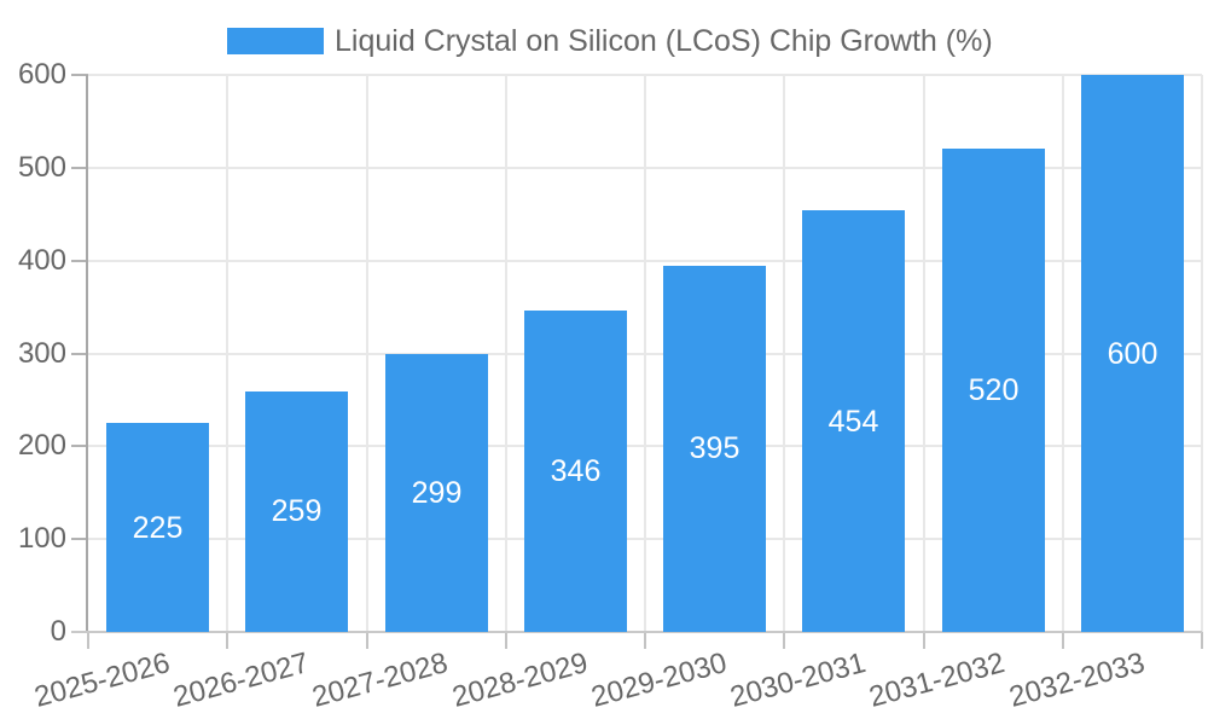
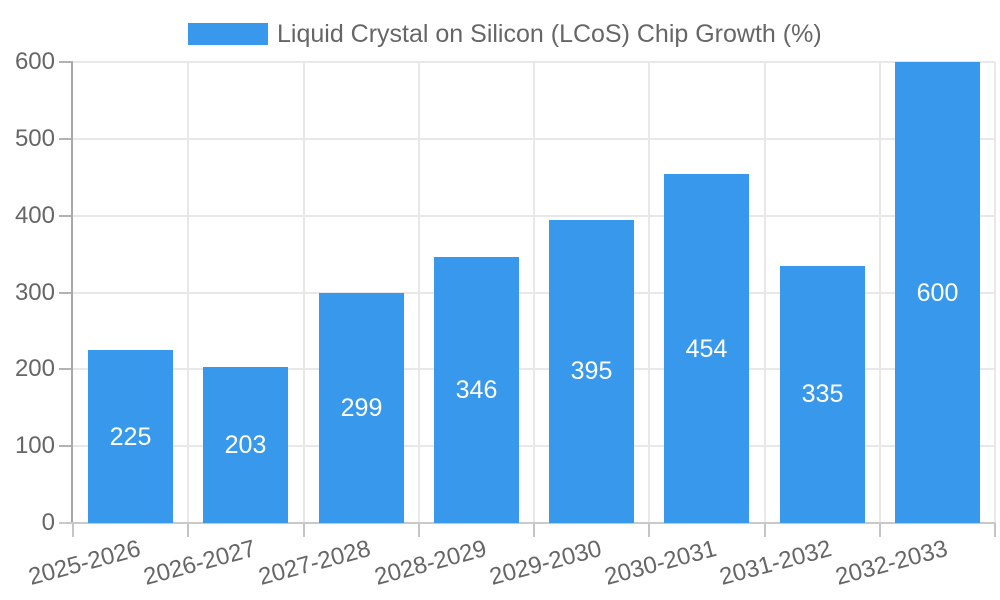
2026-2027: 259 -> 203
2031-2032: 520 -> 335
